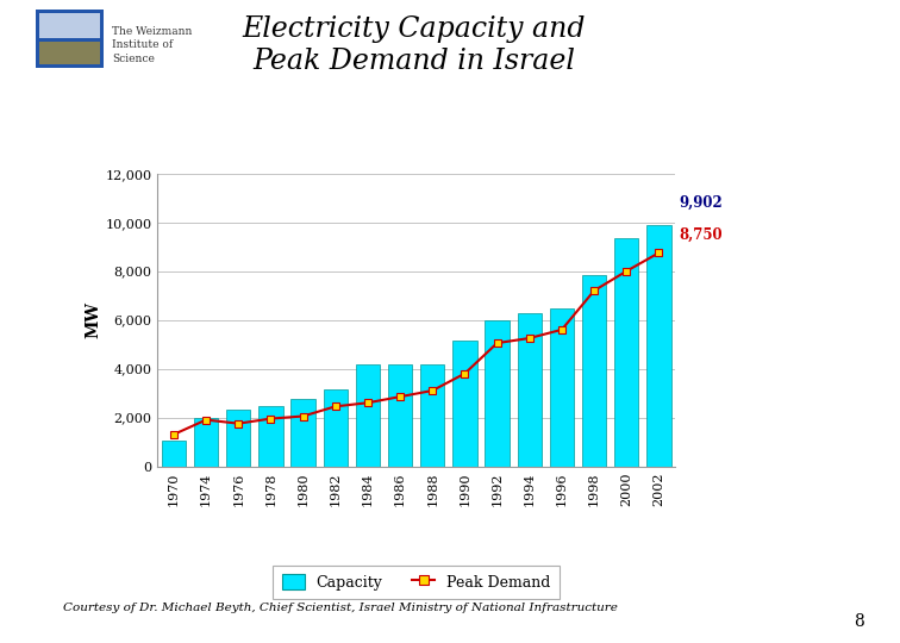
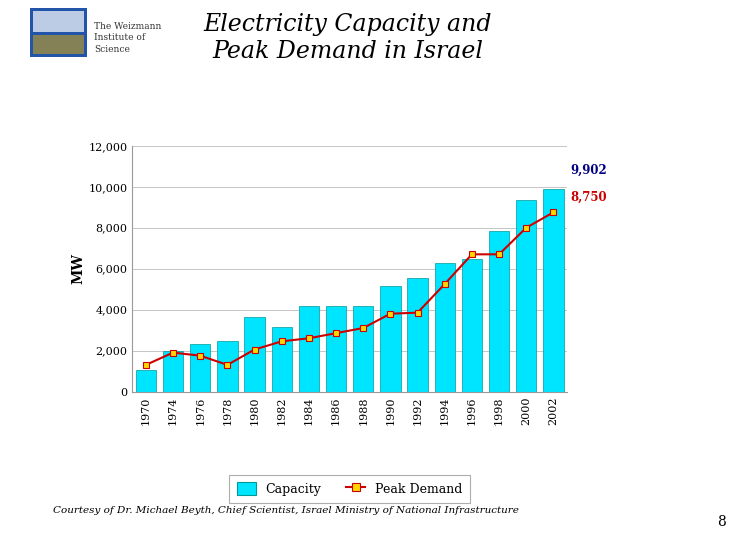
Peak Demand/1978: 1,950 -> 1,300
Capacity/1980: 2,750 -> 3,650
Capacity/1992: 6,000 -> 5,550
Peak Demand/1992: 5,050 -> 3,850
Peak Demand/1996: 5,600 -> 6,700
Peak Demand/1998: 7,200 -> 6,700
